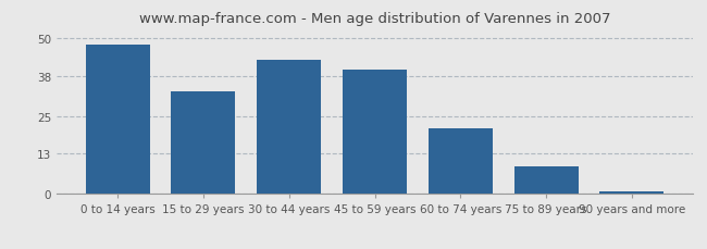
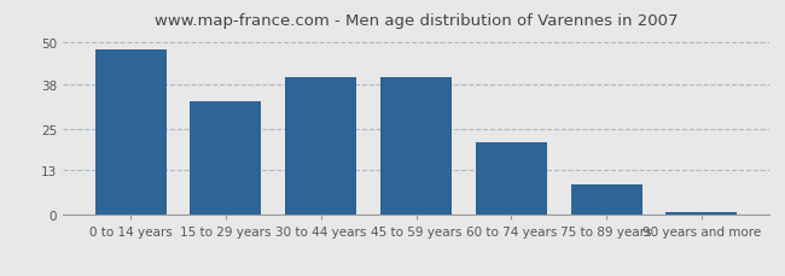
30 to 44 years: 43 -> 40
